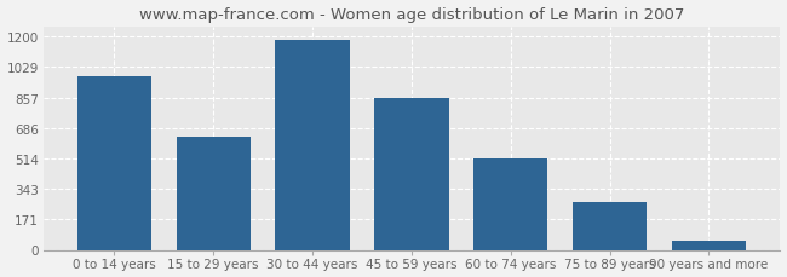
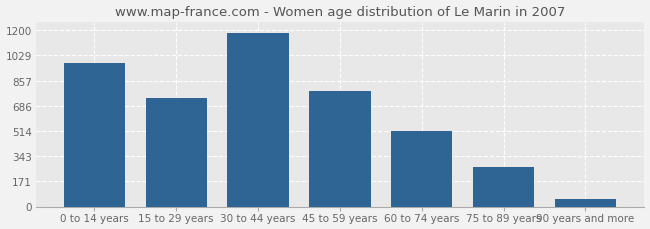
15 to 29 years: 640 -> 740
45 to 59 years: 860 -> 790
